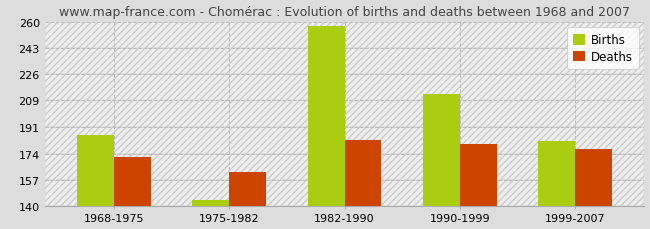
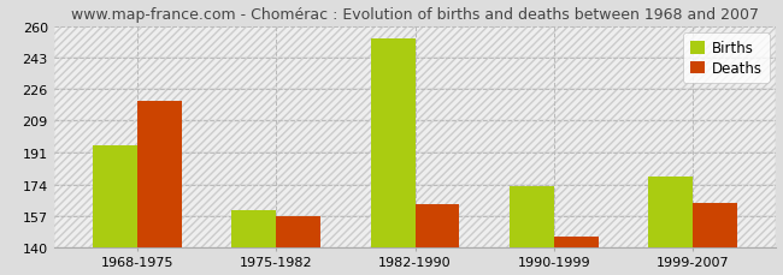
Births/1968-1975: 186 -> 195
Deaths/1968-1975: 172 -> 219
Births/1975-1982: 144 -> 160
Deaths/1975-1982: 162 -> 157
Births/1982-1990: 257 -> 253
Deaths/1982-1990: 183 -> 163
Births/1990-1999: 213 -> 173
Deaths/1990-1999: 180 -> 146
Births/1999-2007: 182 -> 178
Deaths/1999-2007: 177 -> 164
